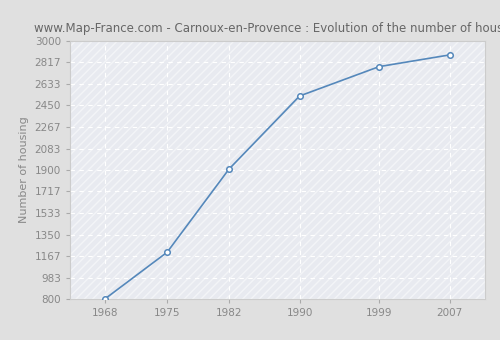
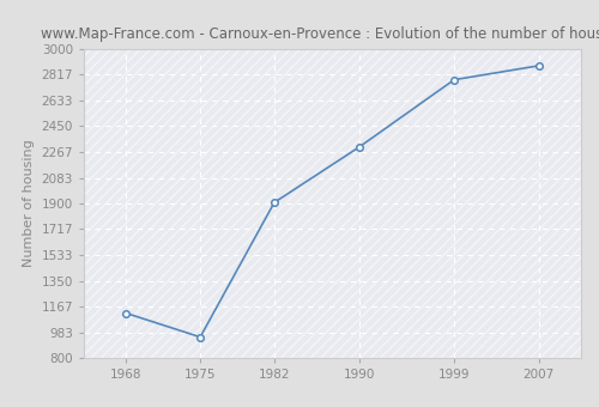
1968: 800 -> 1120
1975: 1200 -> 950
1990: 2530 -> 2300
